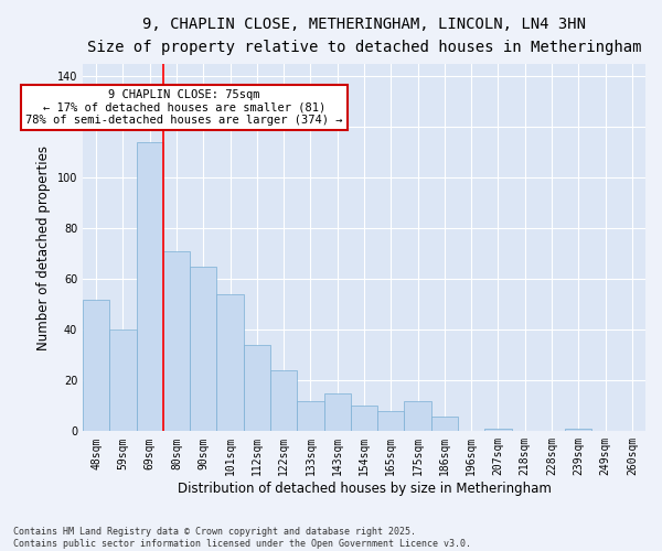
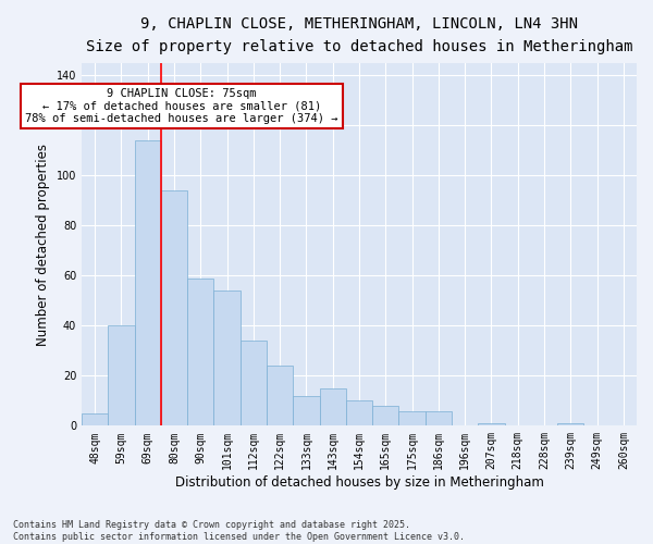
48sqm: 52 -> 5
80sqm: 71 -> 94
90sqm: 65 -> 59
175sqm: 12 -> 6
